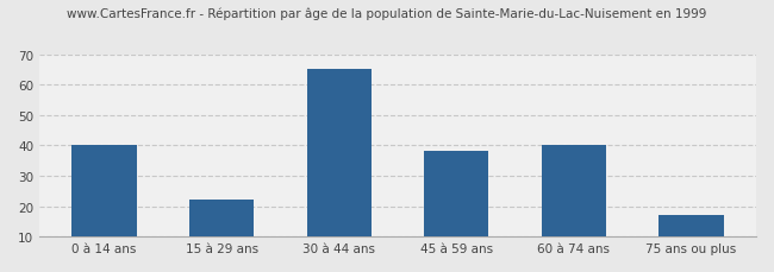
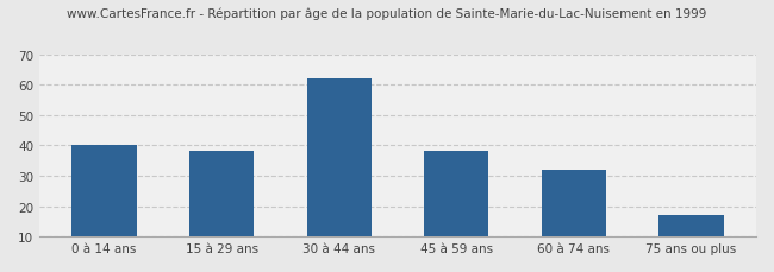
15 à 29 ans: 22 -> 38
30 à 44 ans: 65 -> 62
60 à 74 ans: 40 -> 32
